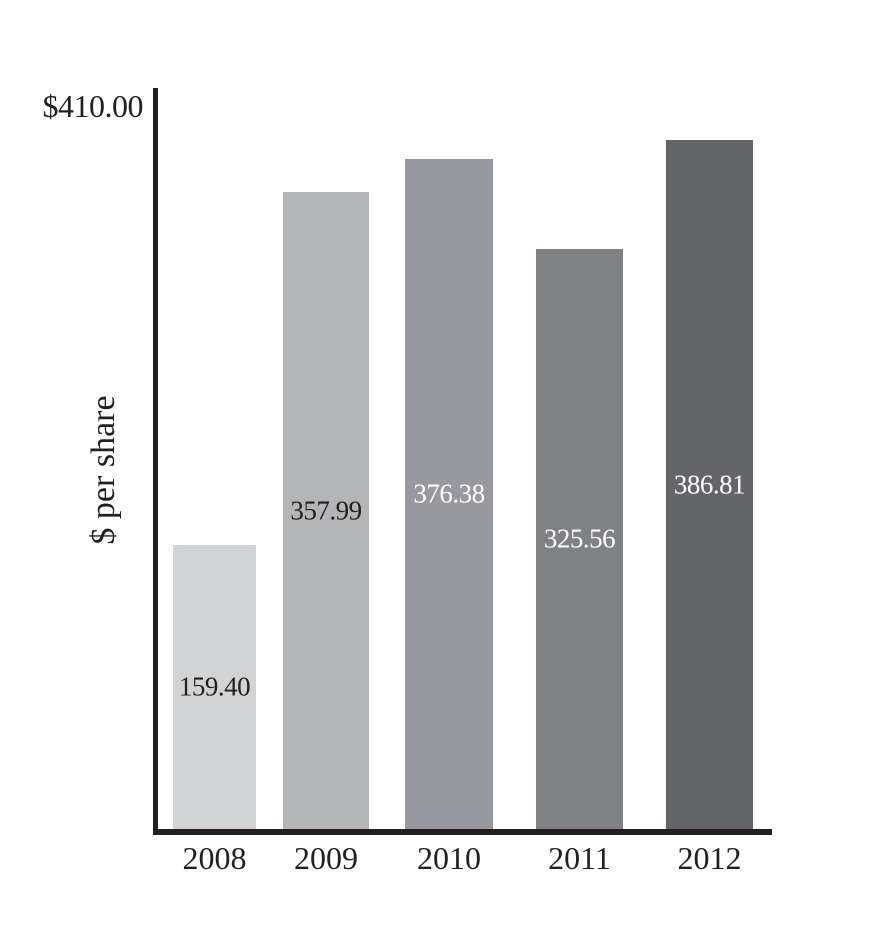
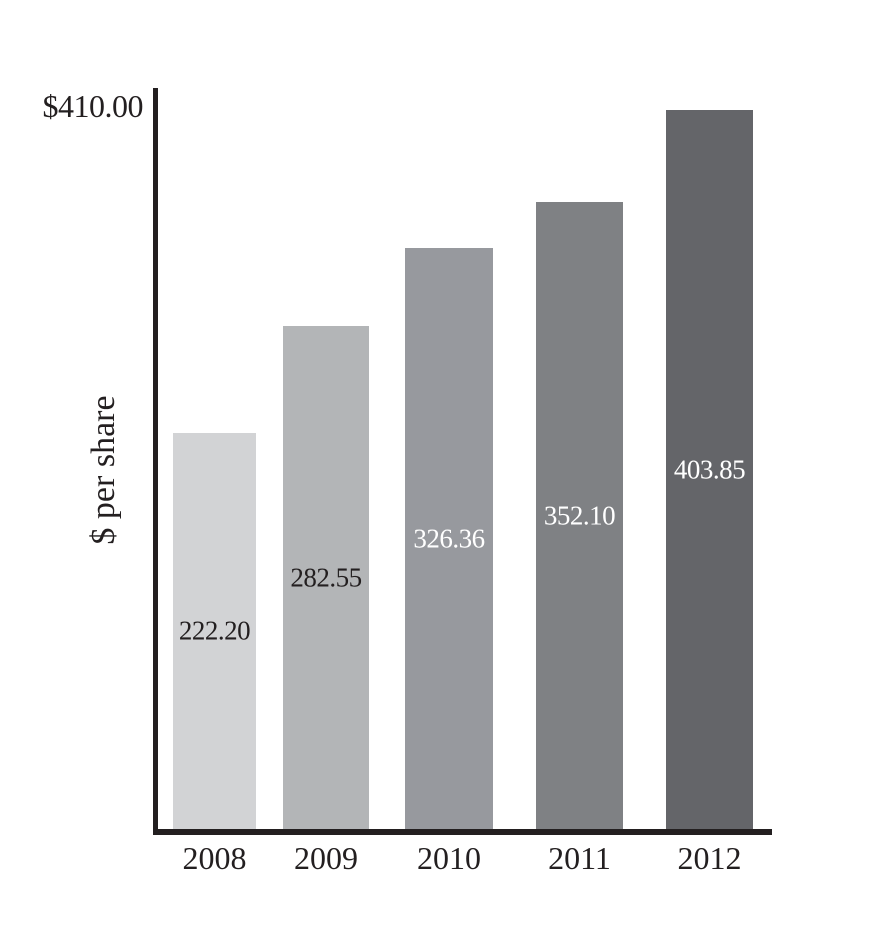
2008: 159.40 -> 222.20
2009: 357.99 -> 282.55
2010: 376.38 -> 326.36
2011: 325.56 -> 352.10
2012: 386.81 -> 403.85
